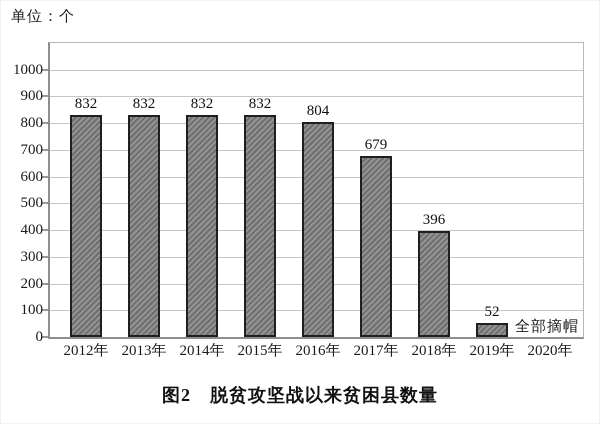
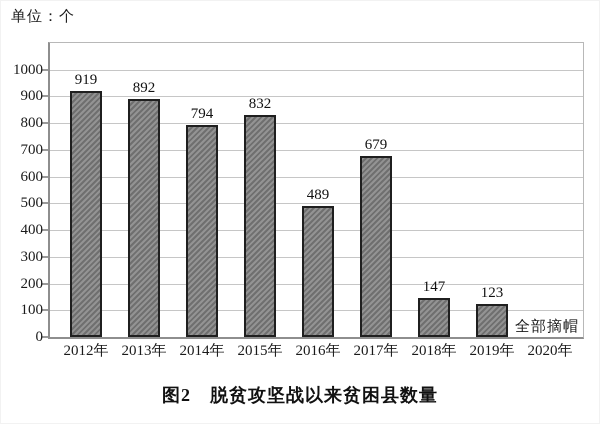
2012年: 832 -> 919
2013年: 832 -> 892
2014年: 832 -> 794
2016年: 804 -> 489
2018年: 396 -> 147
2019年: 52 -> 123
